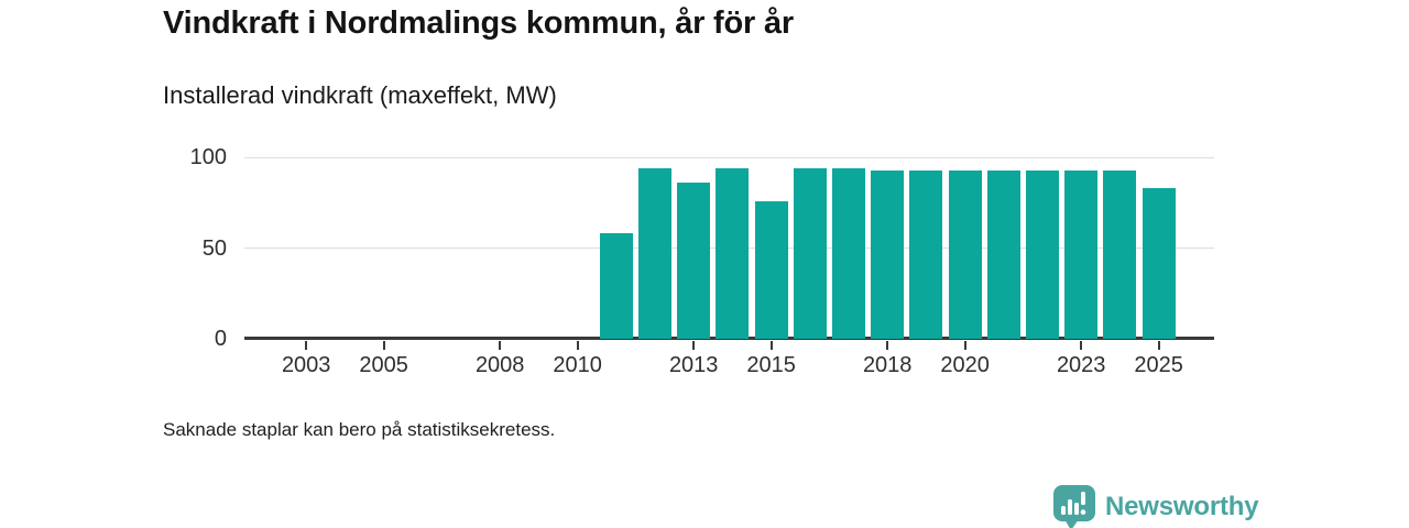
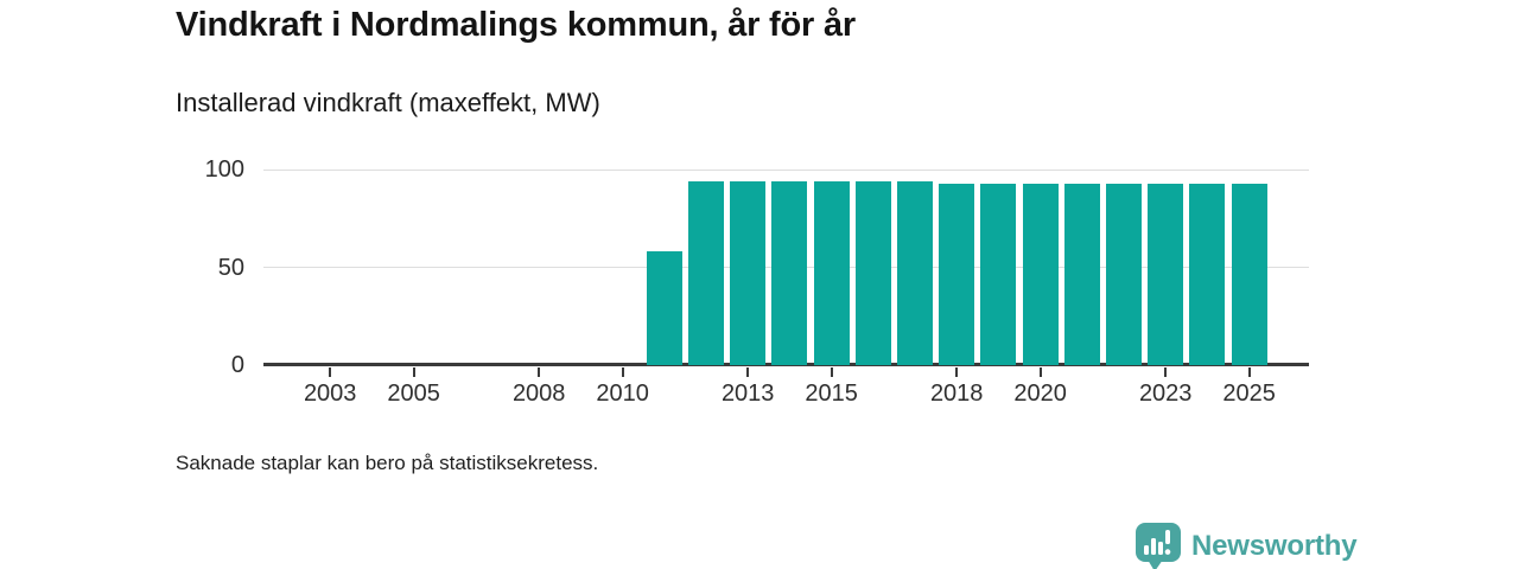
2013: 86 -> 94
2015: 76 -> 94
2025: 83 -> 93
